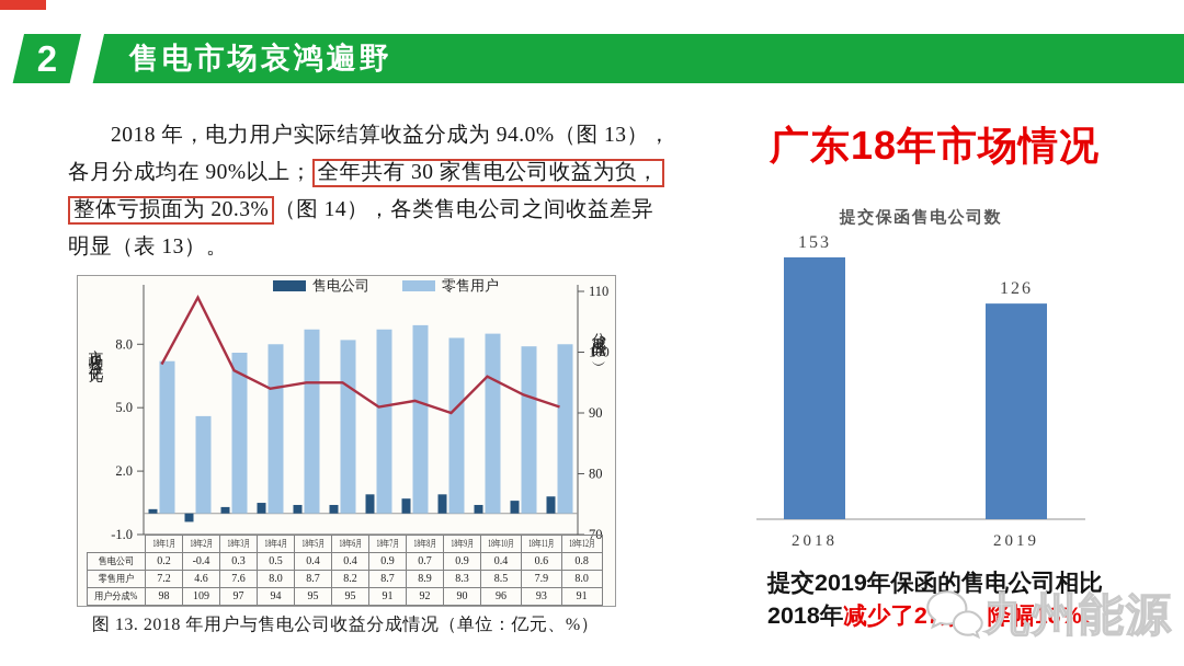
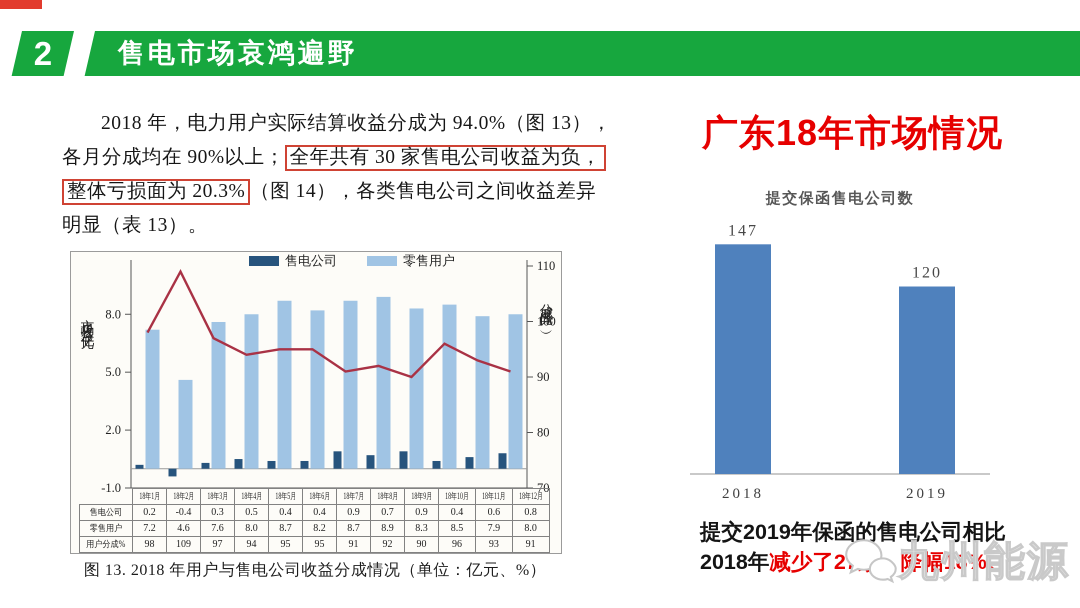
提交保函售电公司数/2018: 153 -> 147
提交保函售电公司数/2019: 126 -> 120
